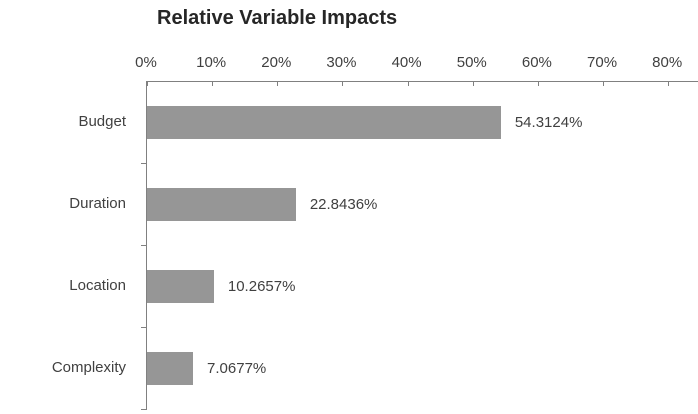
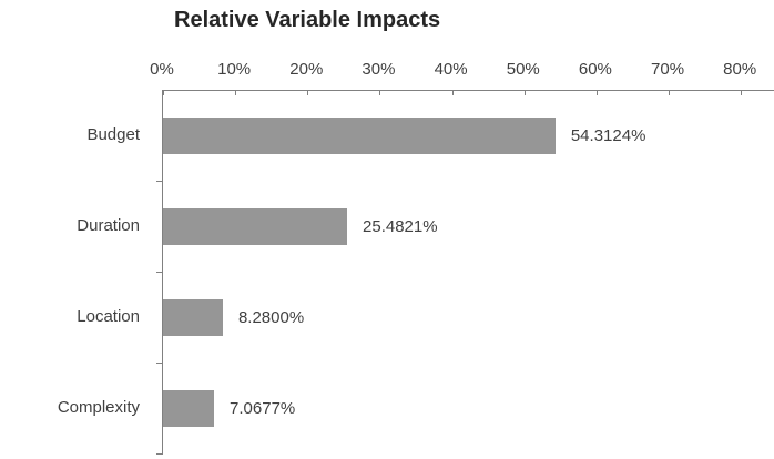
Duration: 22.8436% -> 25.4821%
Location: 10.2657% -> 8.2800%
